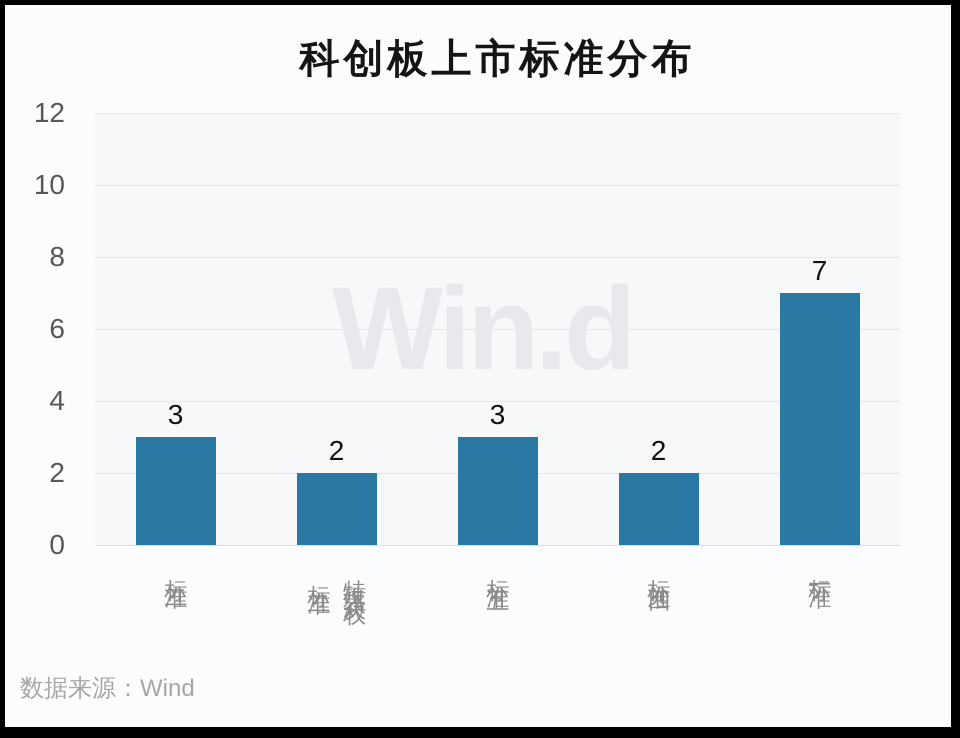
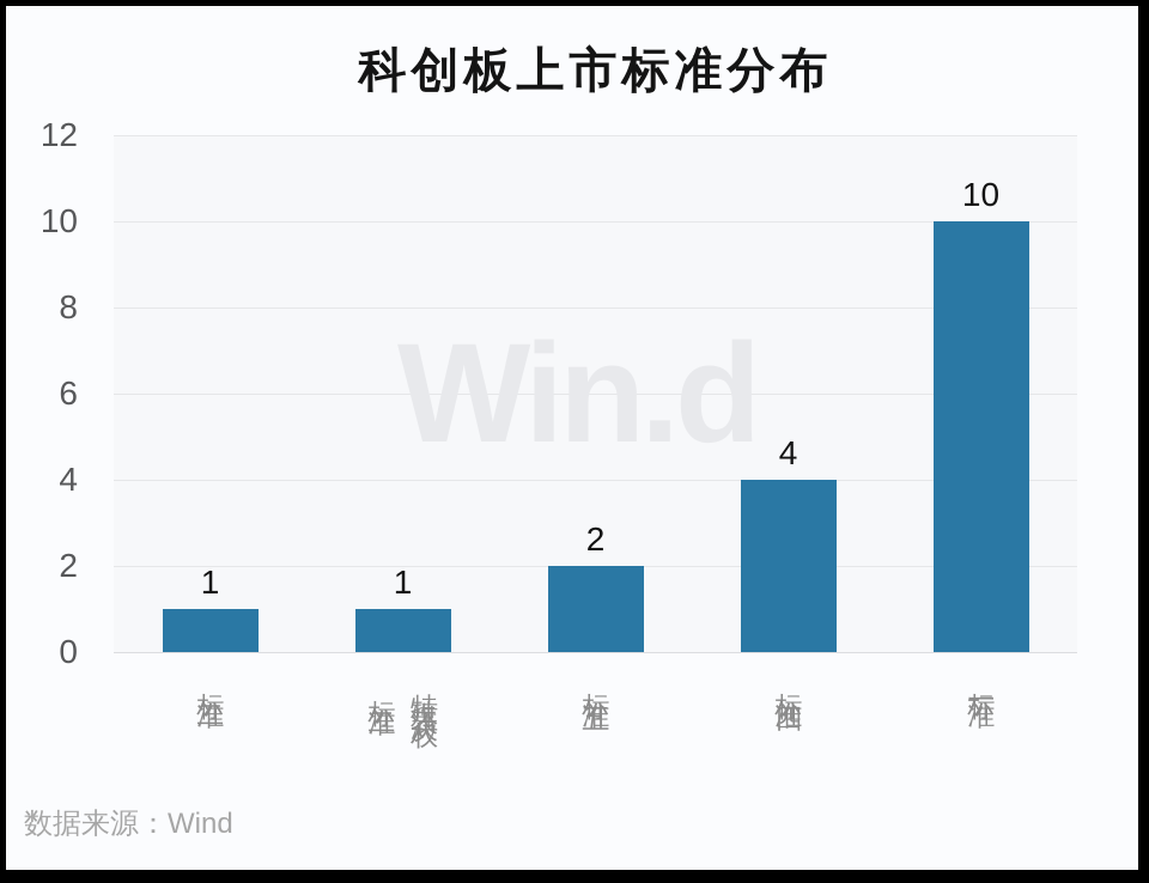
标准二: 3 -> 1
特殊表决权 标准二: 2 -> 1
标准五: 3 -> 2
标准四: 2 -> 4
标准一: 7 -> 10
